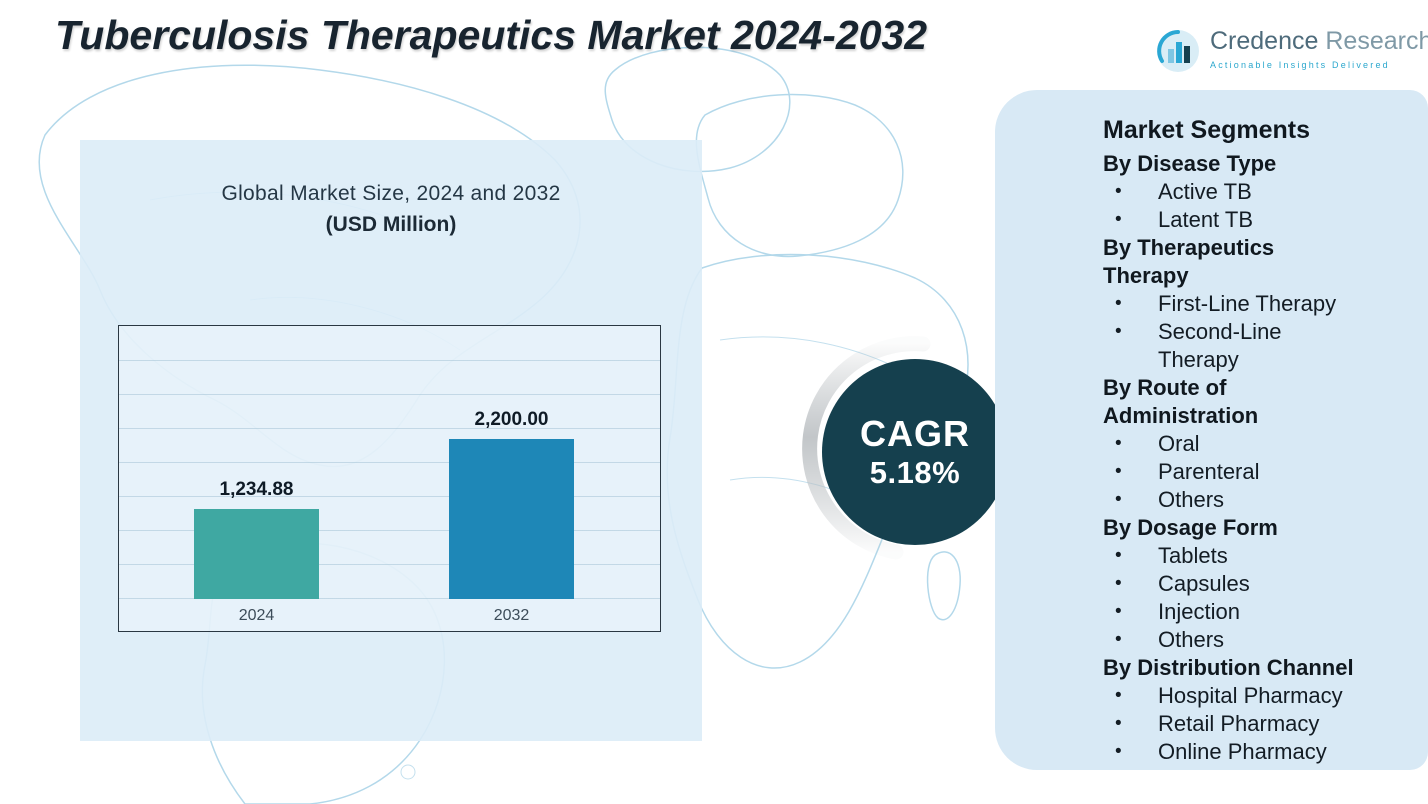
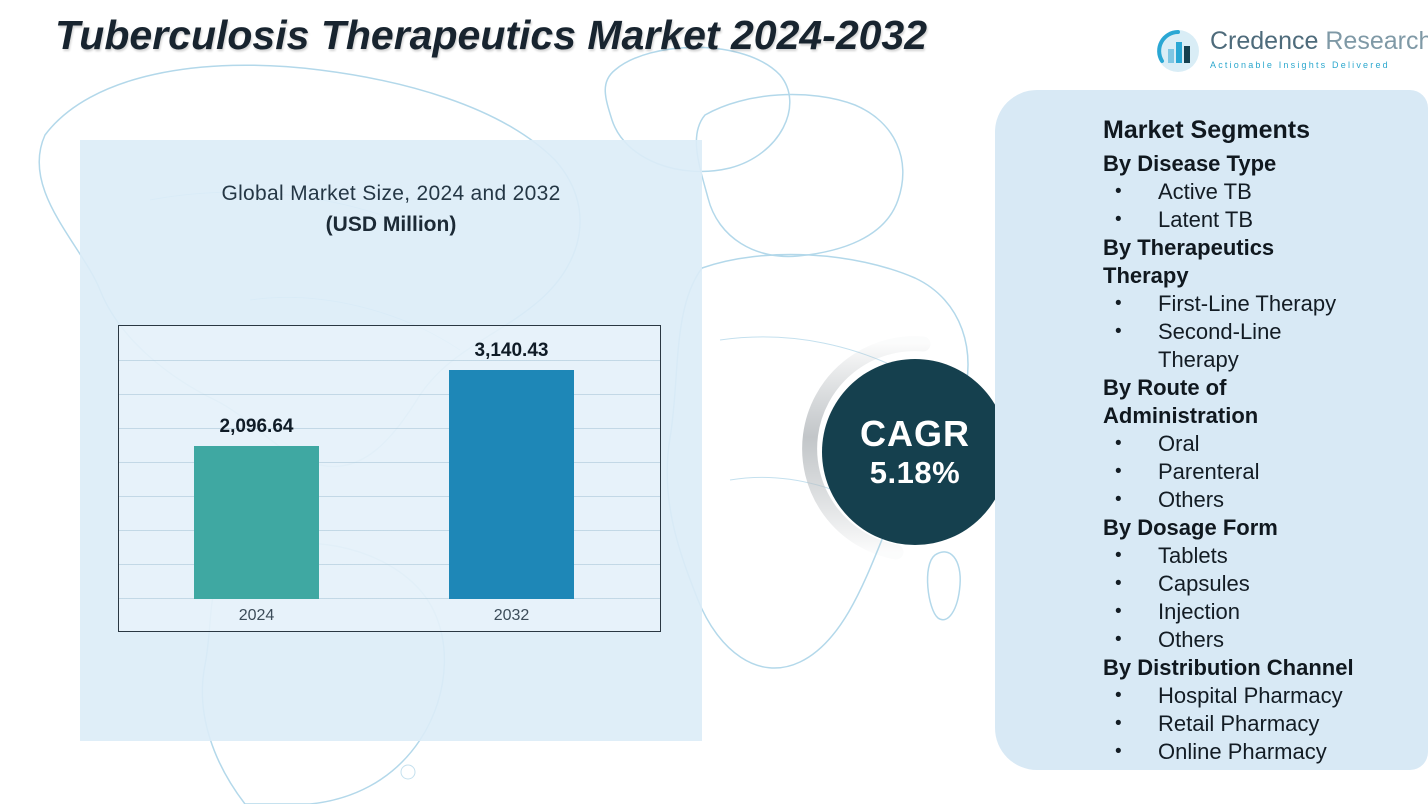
2024: 1,234.88 -> 2,096.64
2032: 2,200.00 -> 3,140.43
